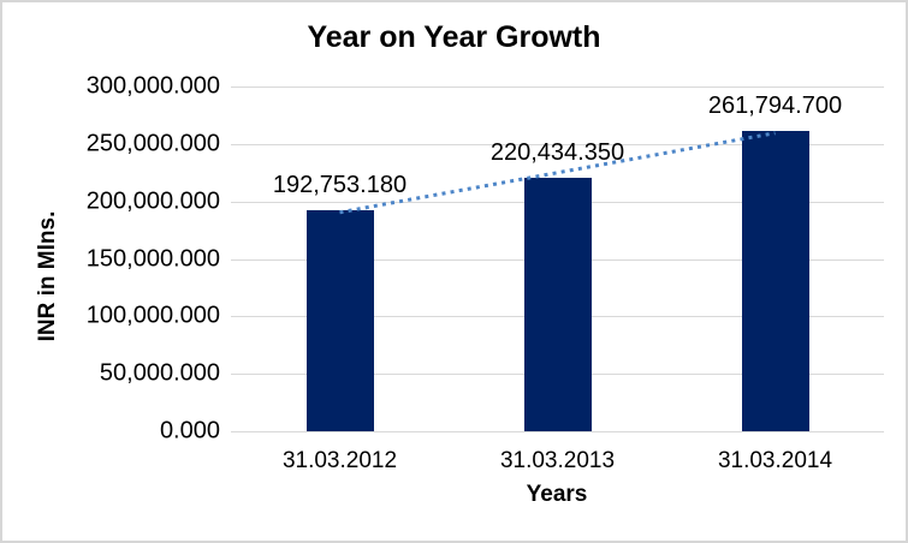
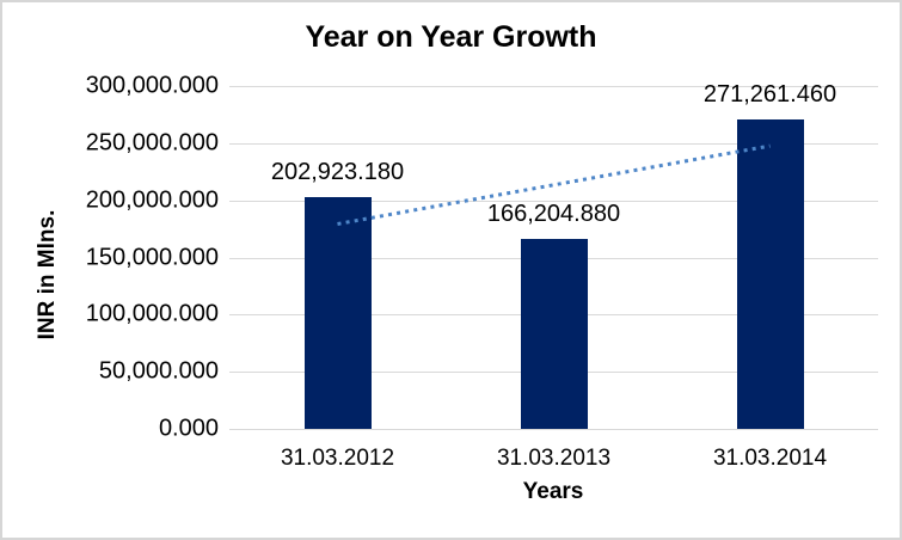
31.03.2012: 192,753.180 -> 202,923.180
31.03.2013: 220,434.350 -> 166,204.880
31.03.2014: 261,794.700 -> 271,261.460
